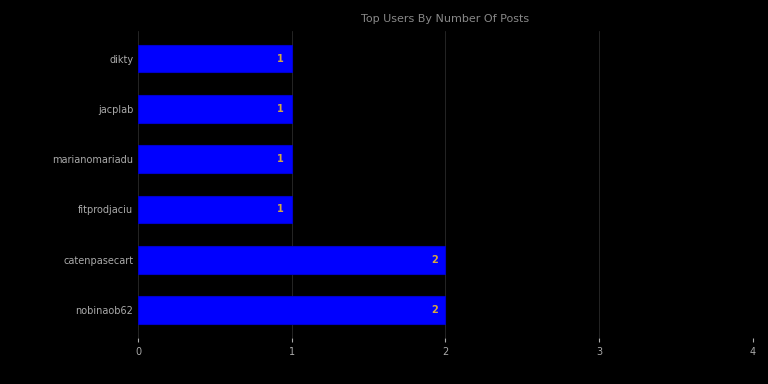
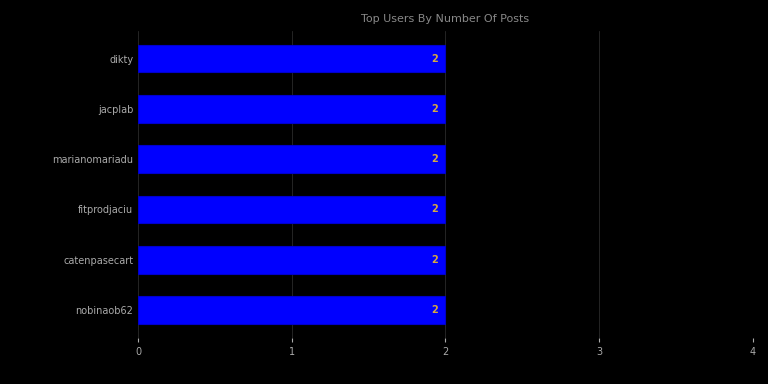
dikty: 1 -> 2
jacplab: 1 -> 2
marianomariadu: 1 -> 2
fitprodjaciu: 1 -> 2
